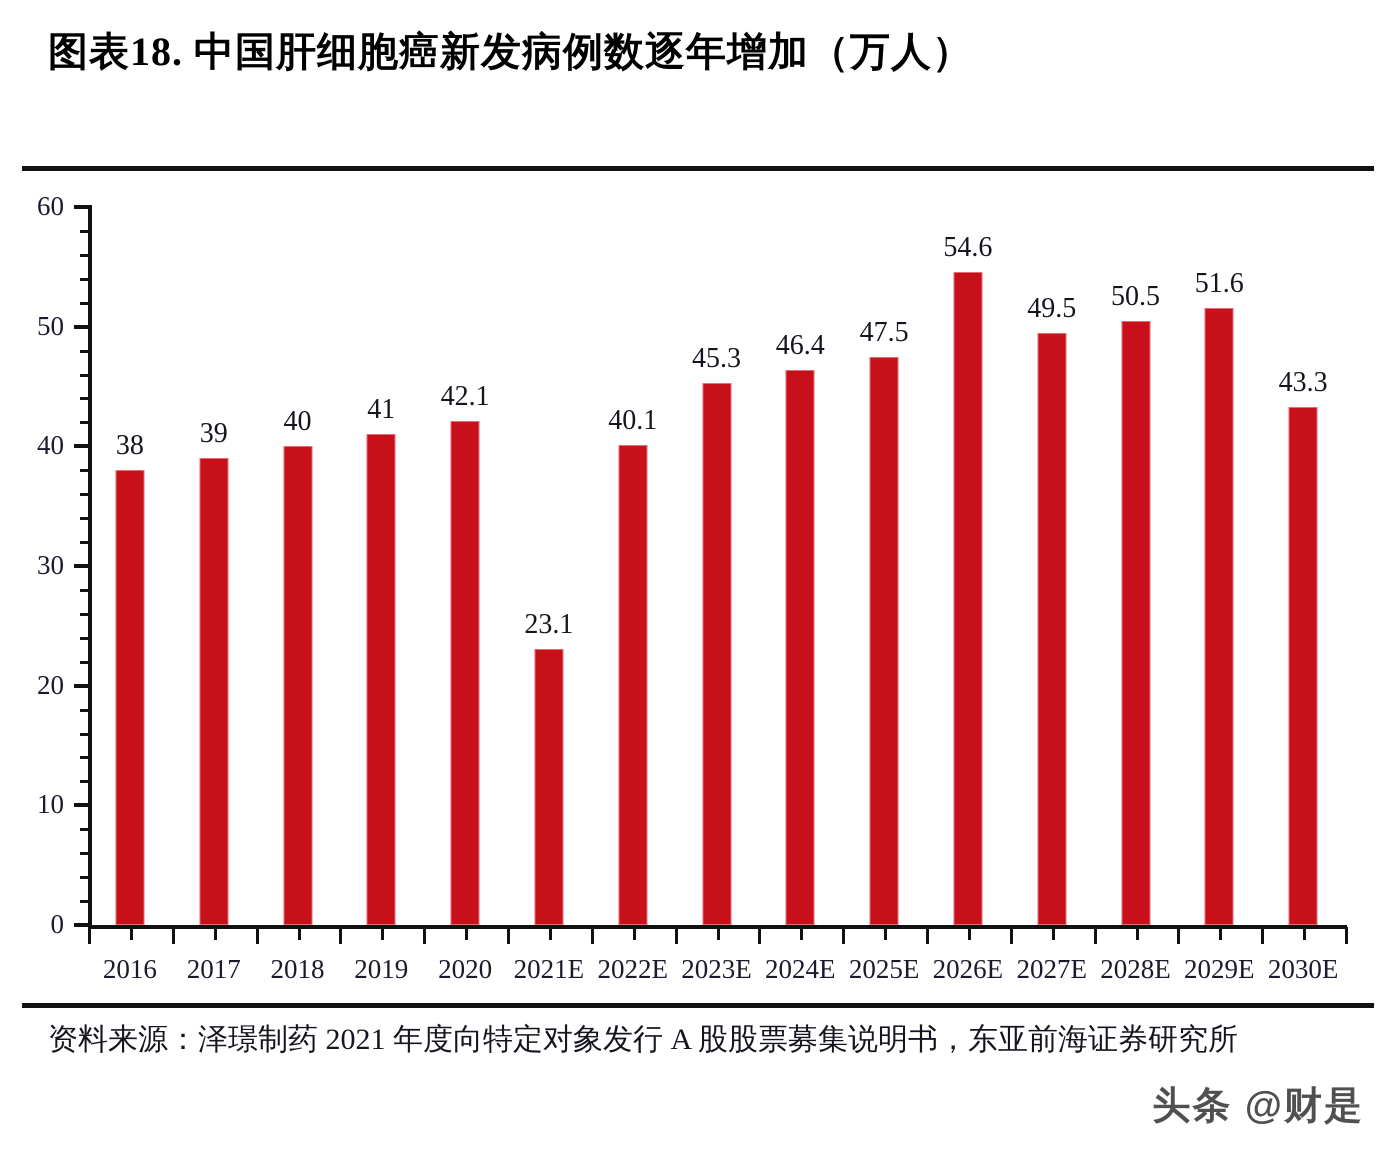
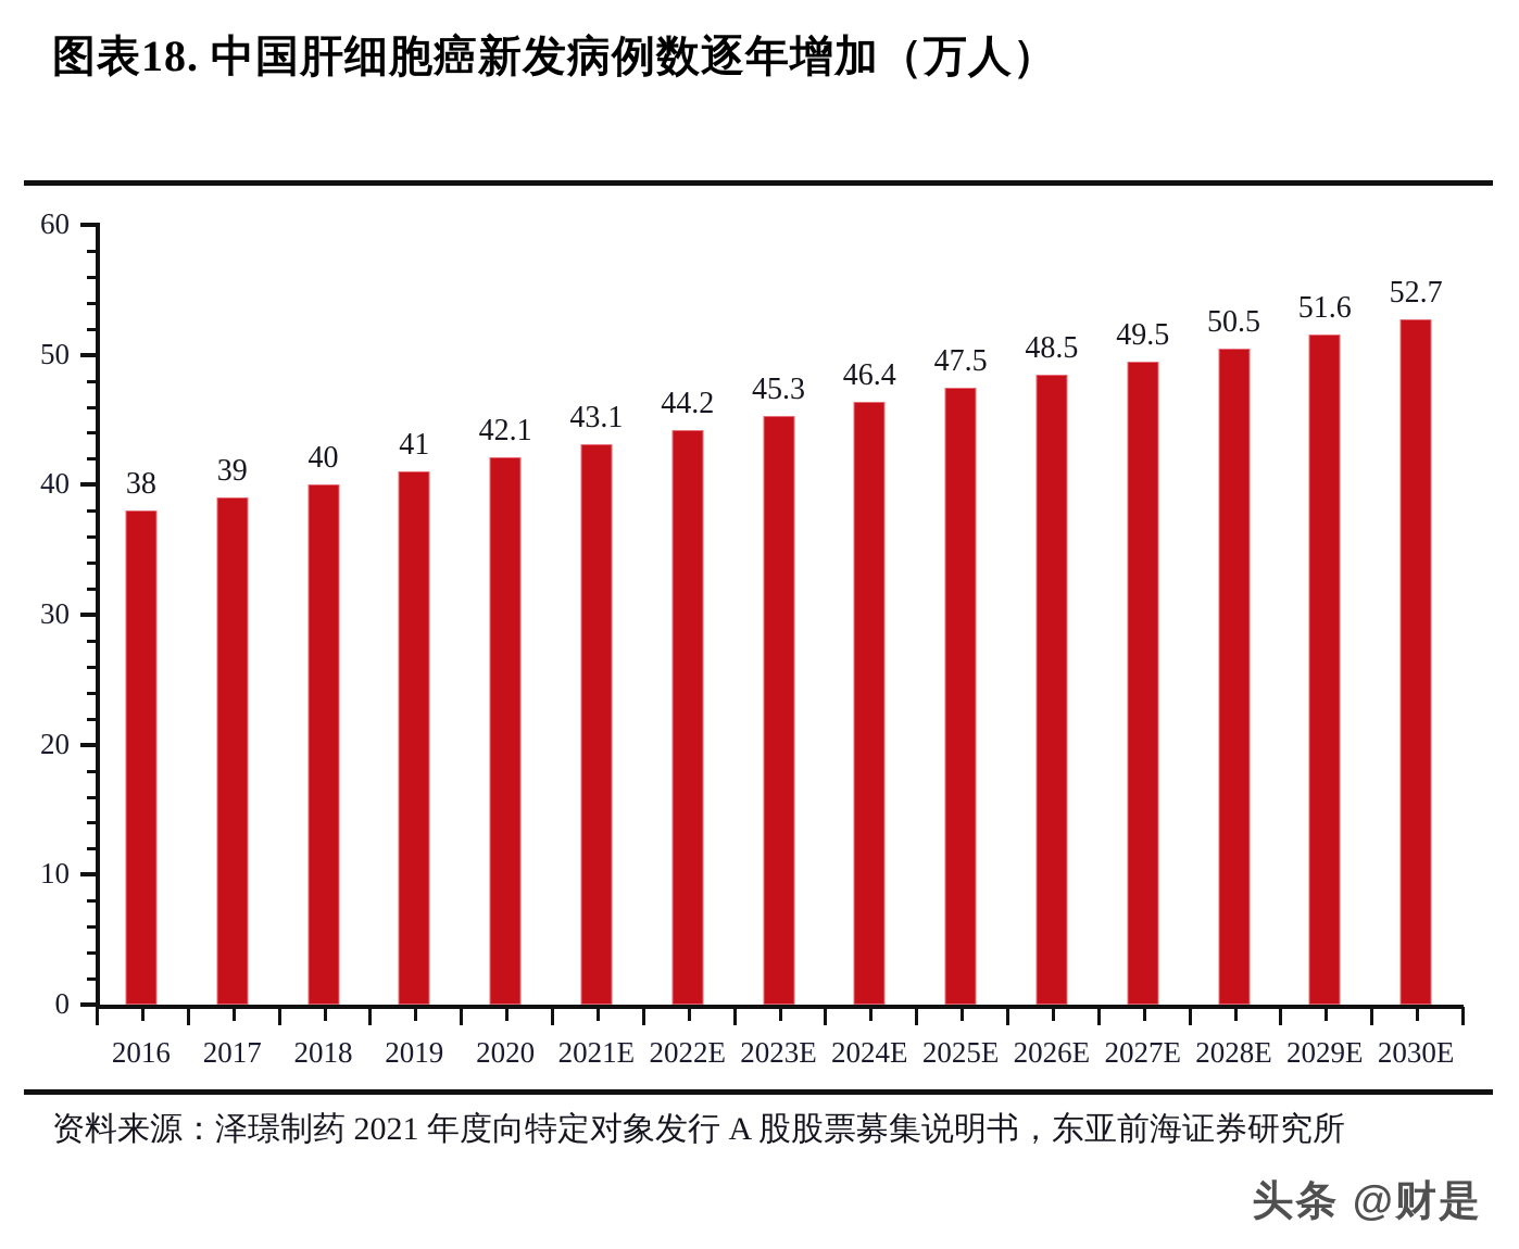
2021E: 23.1 -> 43.1
2022E: 40.1 -> 44.2
2026E: 54.6 -> 48.5
2030E: 43.3 -> 52.7
